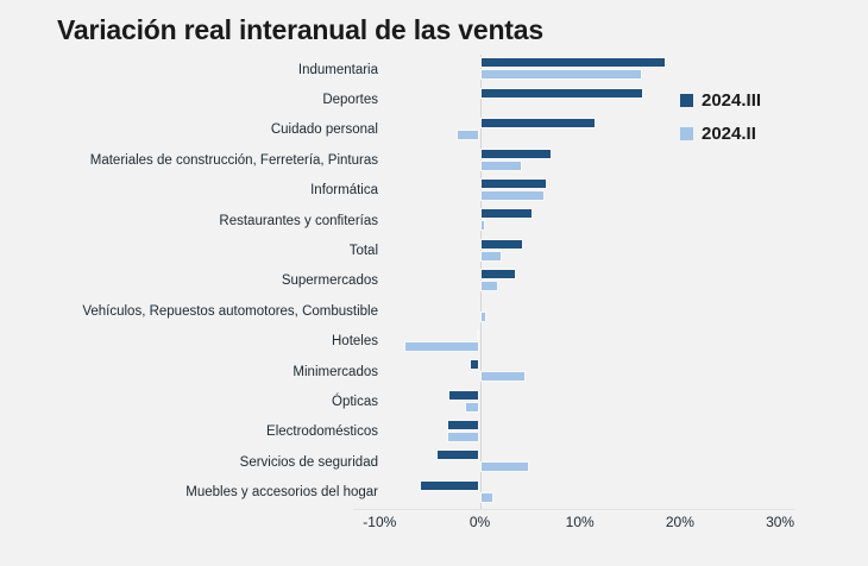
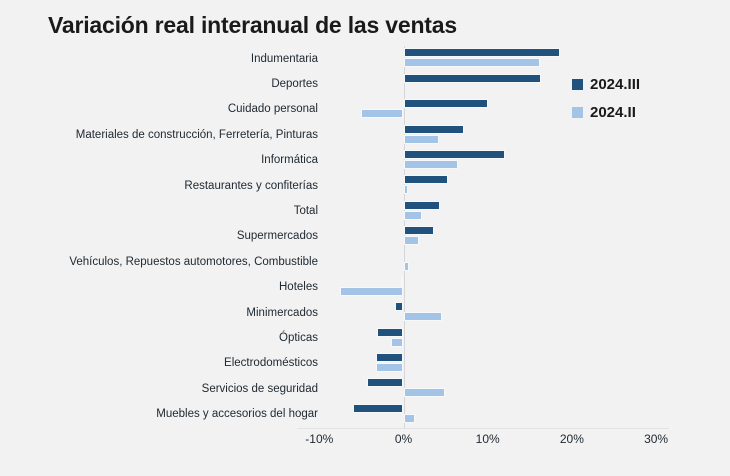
2024.III/Cuidado personal: 12% -> 10%
2024.II/Cuidado personal: -2% -> -5%
2024.III/Informática: 7% -> 12%
